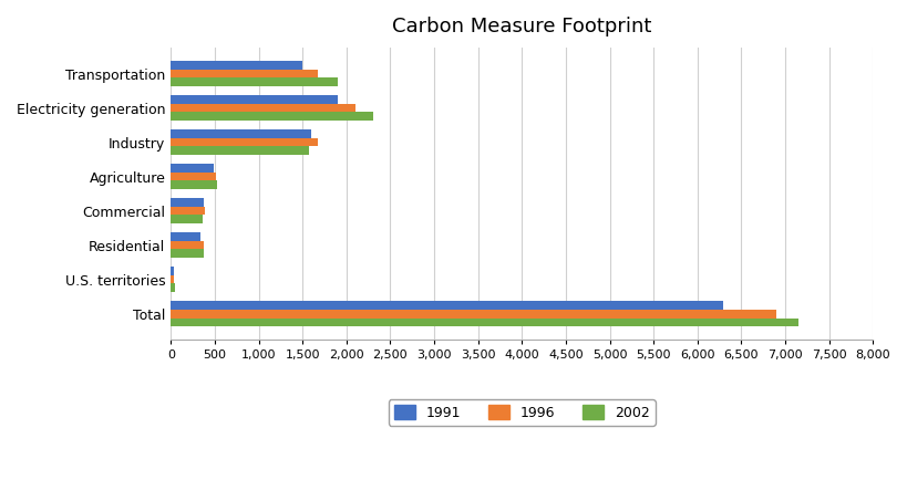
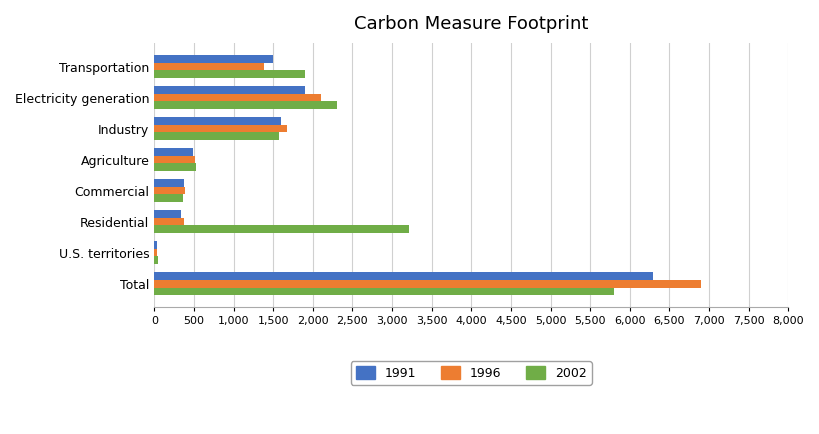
1996/Transportation: 1,680 -> 1,380
2002/Residential: 370 -> 3,220
2002/Total: 7,150 -> 5,800
